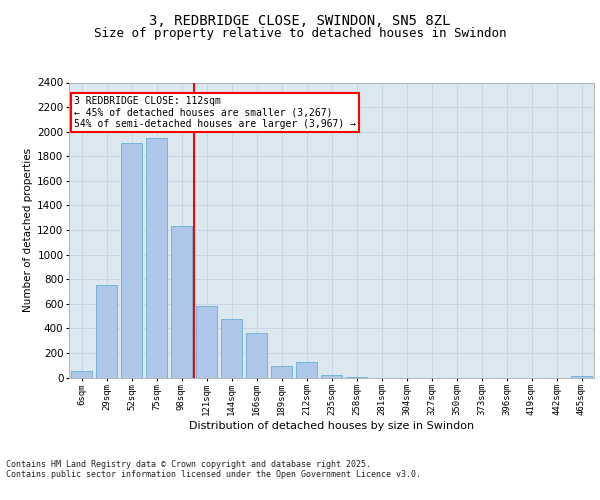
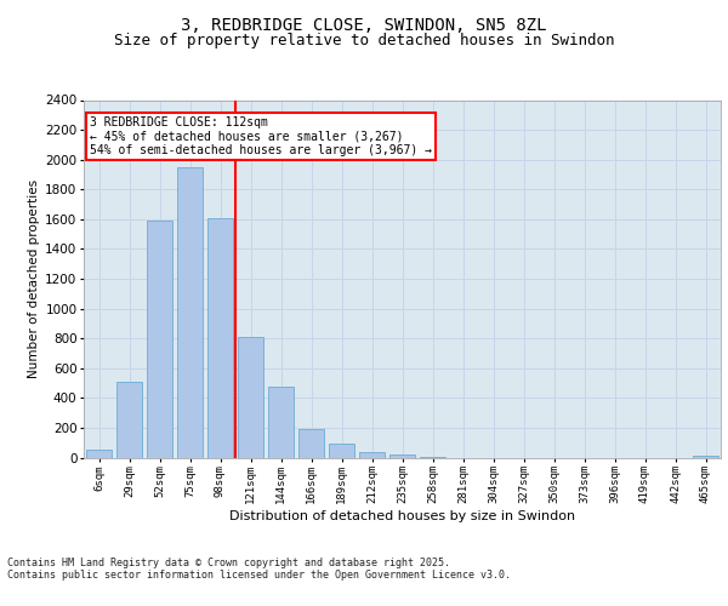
29sqm: 750 -> 510
52sqm: 1910 -> 1590
98sqm: 1230 -> 1610
121sqm: 580 -> 810
166sqm: 360 -> 200
212sqm: 130 -> 40
